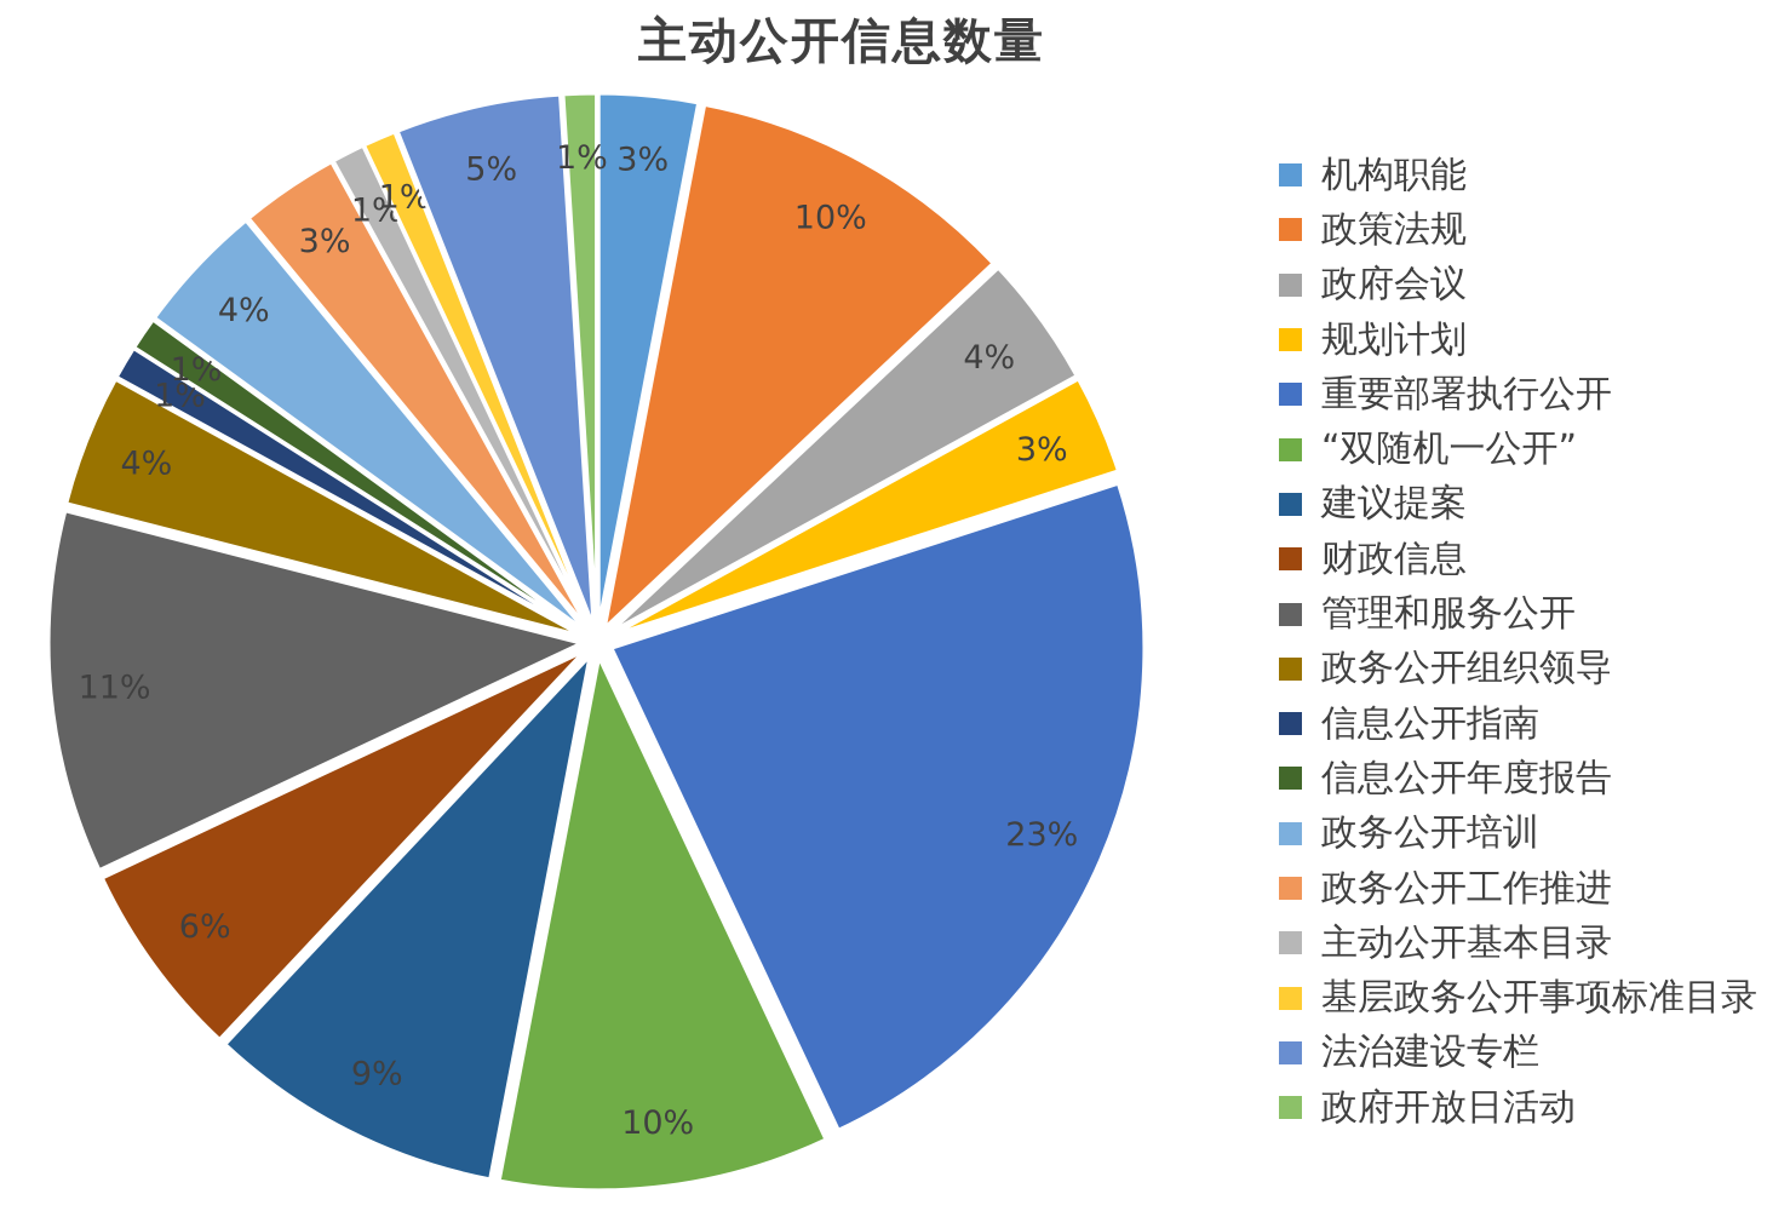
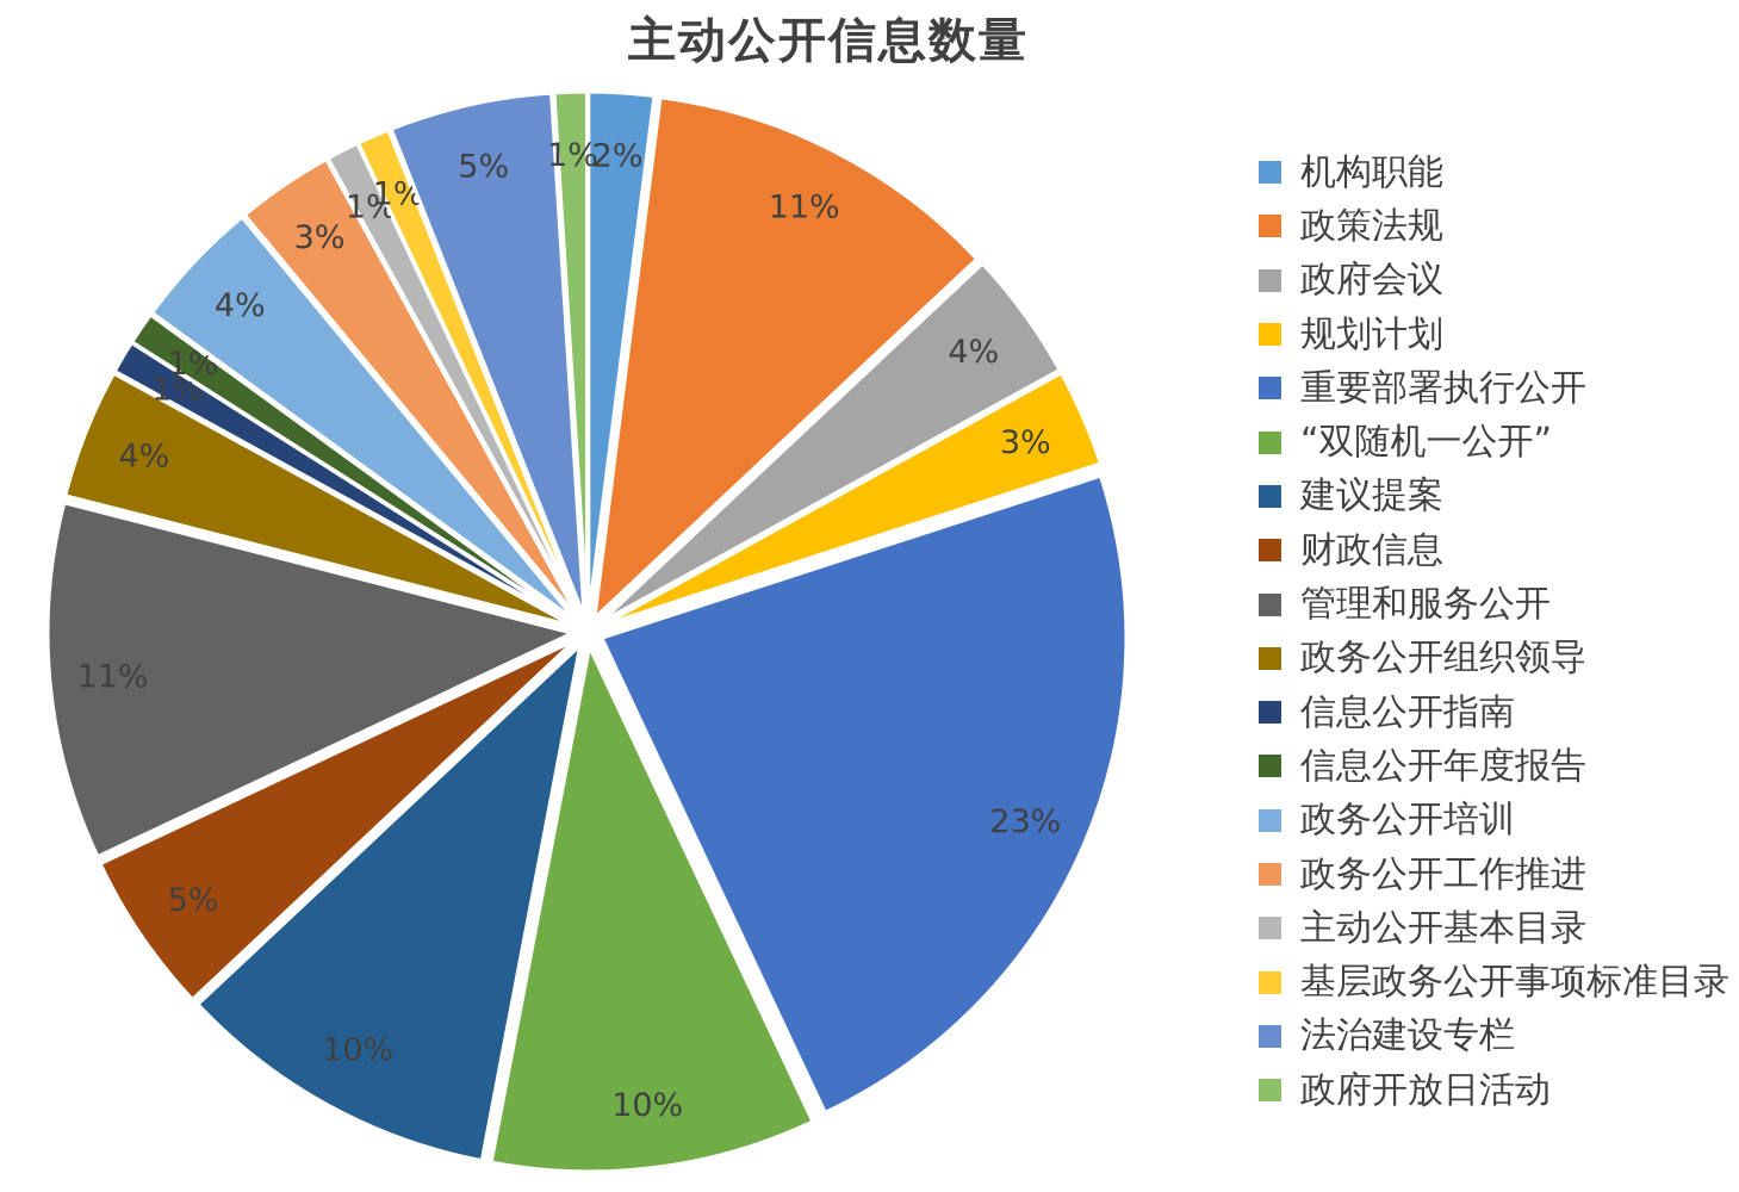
机构职能: 3% -> 2%
政策法规: 10% -> 11%
建议提案: 9% -> 10%
财政信息: 6% -> 5%
